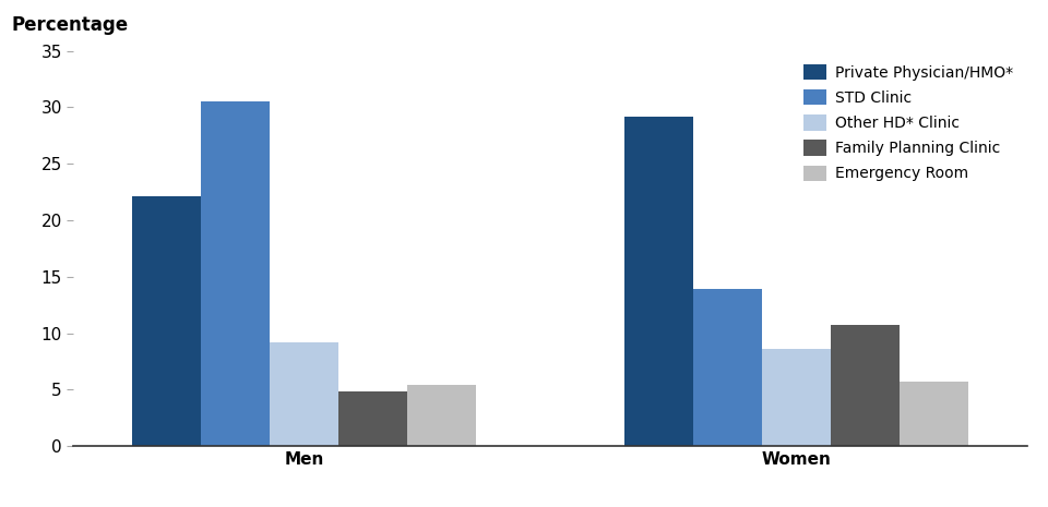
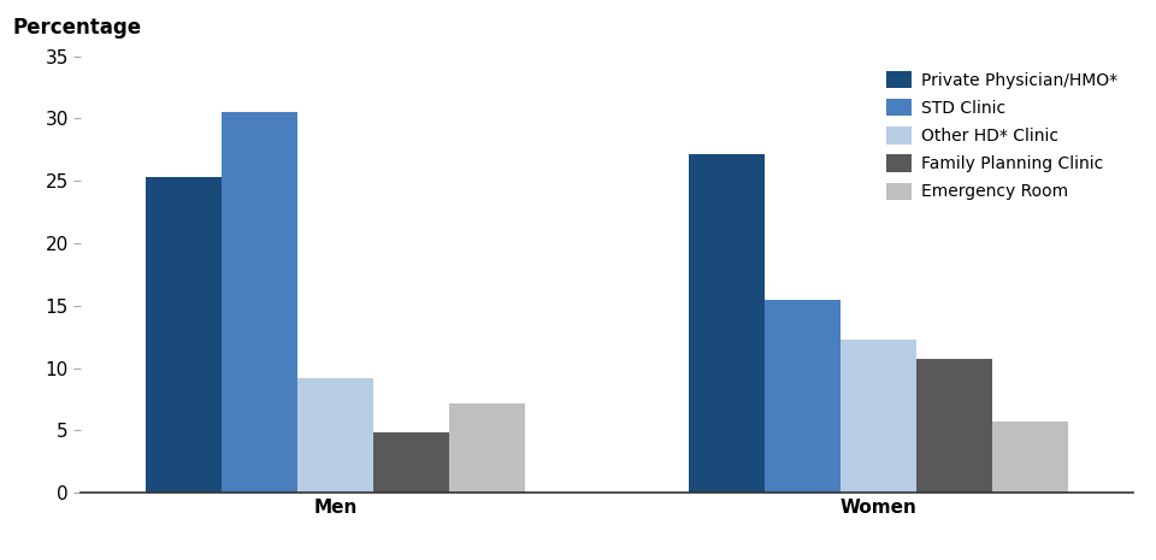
Private Physician/HMO*/Men: 22.1 -> 25.3
Emergency Room/Men: 5.4 -> 7.2
Private Physician/HMO*/Women: 29.2 -> 27.1
STD Clinic/Women: 13.9 -> 15.5
Other HD* Clinic/Women: 8.6 -> 12.3
